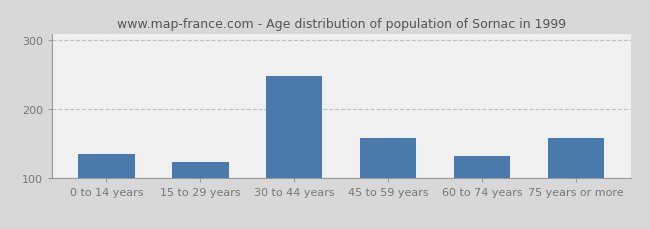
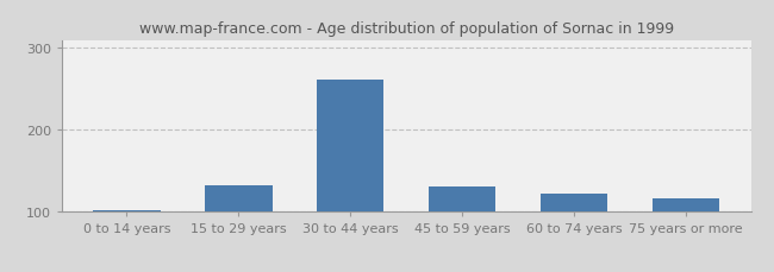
0 to 14 years: 136 -> 102
15 to 29 years: 124 -> 133
30 to 44 years: 248 -> 262
45 to 59 years: 158 -> 131
60 to 74 years: 132 -> 122
75 years or more: 158 -> 116
